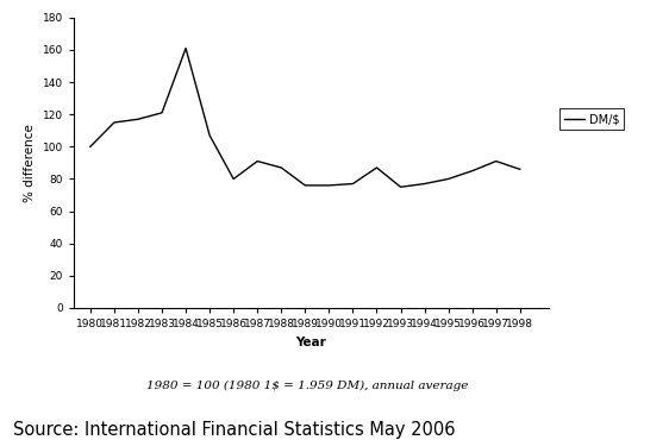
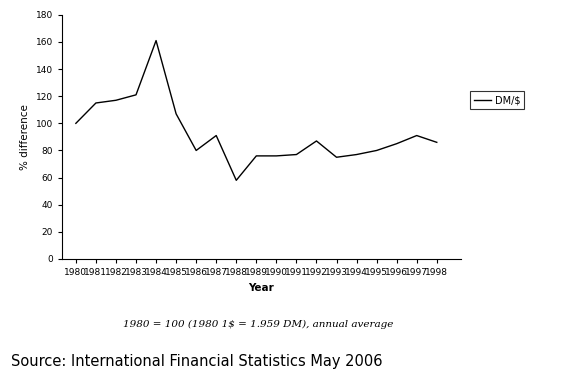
1988: 87 -> 58
